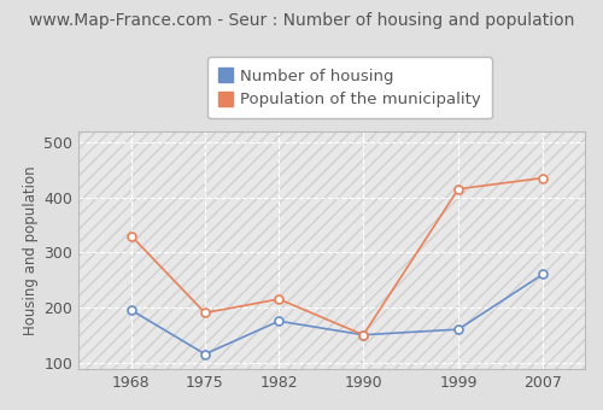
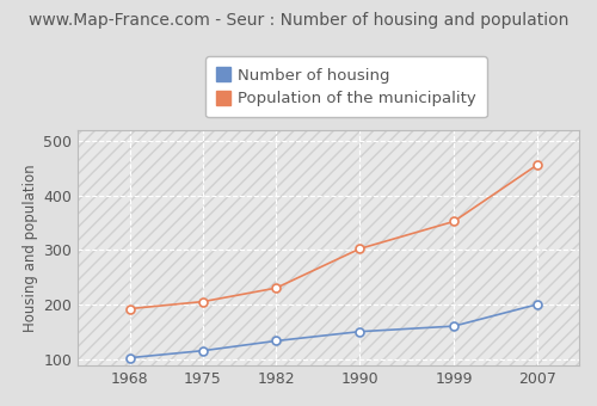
Number of housing/1968: 195 -> 102
Population of the municipality/1968: 330 -> 192
Population of the municipality/1975: 190 -> 205
Number of housing/1982: 175 -> 133
Population of the municipality/1982: 215 -> 230
Population of the municipality/1990: 150 -> 302
Population of the municipality/1999: 415 -> 352
Number of housing/2007: 260 -> 200
Population of the municipality/2007: 435 -> 456
